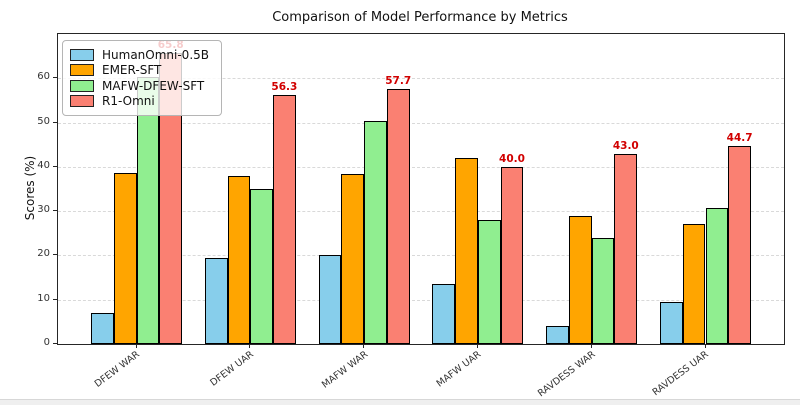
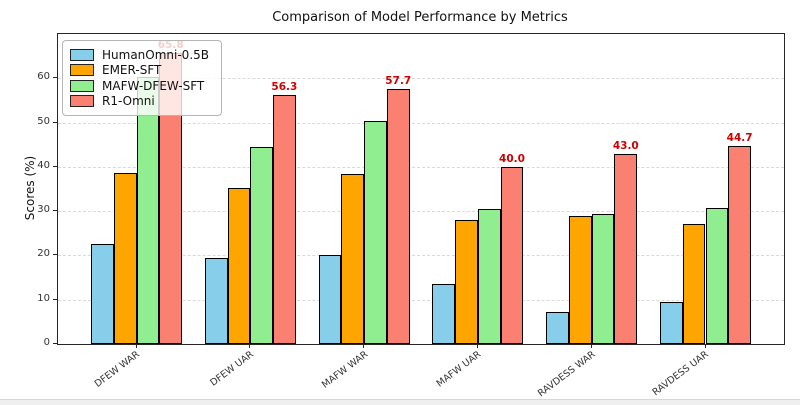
HumanOmni-0.5B/DFEW WAR: 7 -> 23
EMER-SFT/DFEW UAR: 38 -> 35
MAFW-DFEW-SFT/DFEW UAR: 35 -> 44
EMER-SFT/MAFW UAR: 42 -> 28
MAFW-DFEW-SFT/MAFW UAR: 28 -> 30
HumanOmni-0.5B/RAVDESS WAR: 4 -> 7
MAFW-DFEW-SFT/RAVDESS WAR: 24 -> 29
